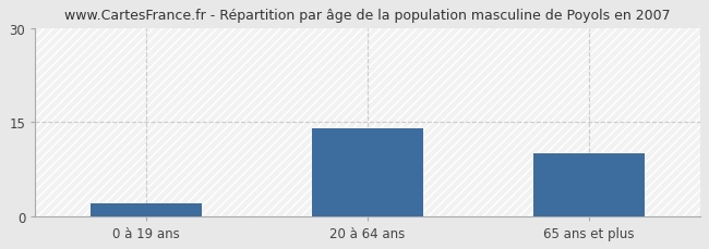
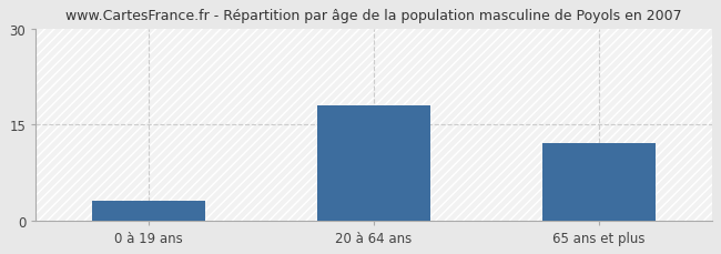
0 à 19 ans: 2 -> 3
20 à 64 ans: 14 -> 18
65 ans et plus: 10 -> 12
